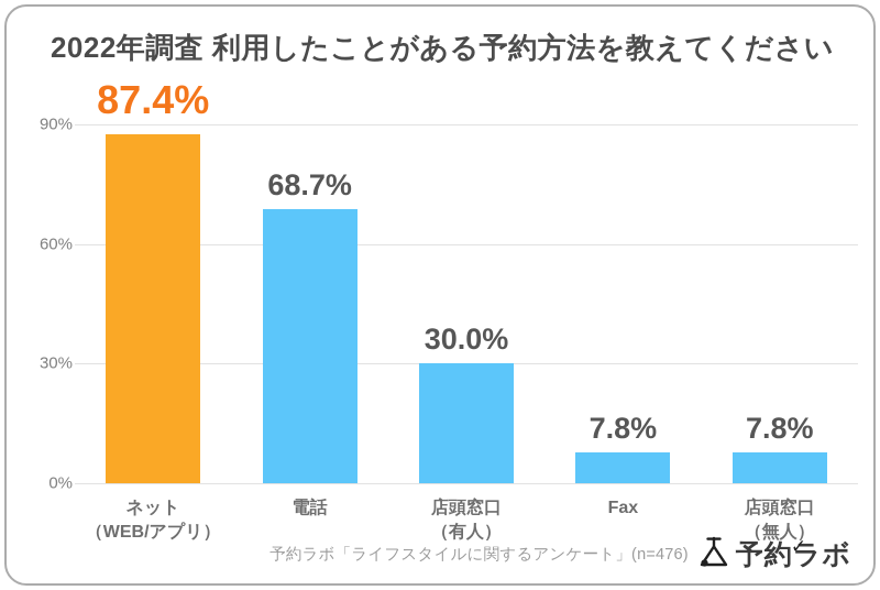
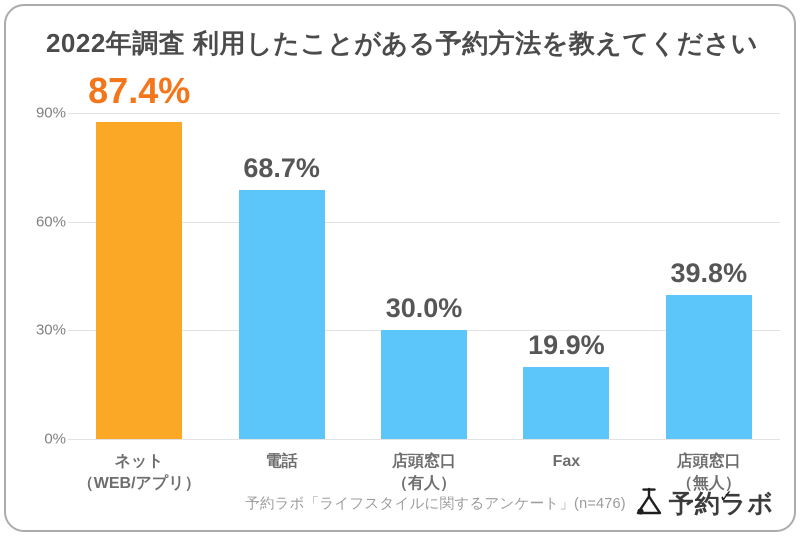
Fax: 7.8% -> 19.9%
店頭窓口 （無人）: 7.8% -> 39.8%
